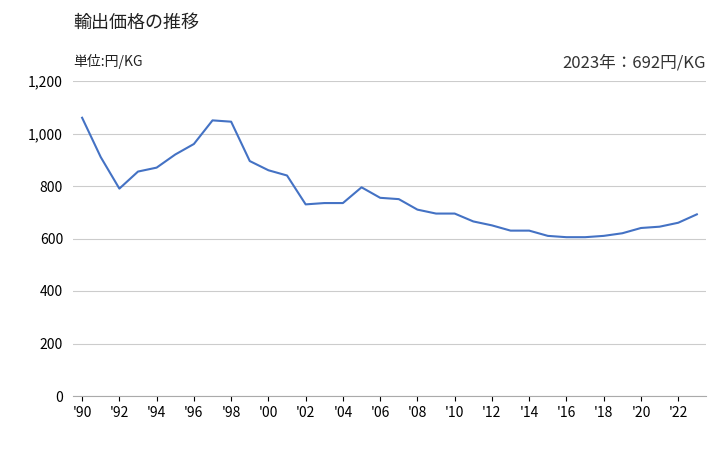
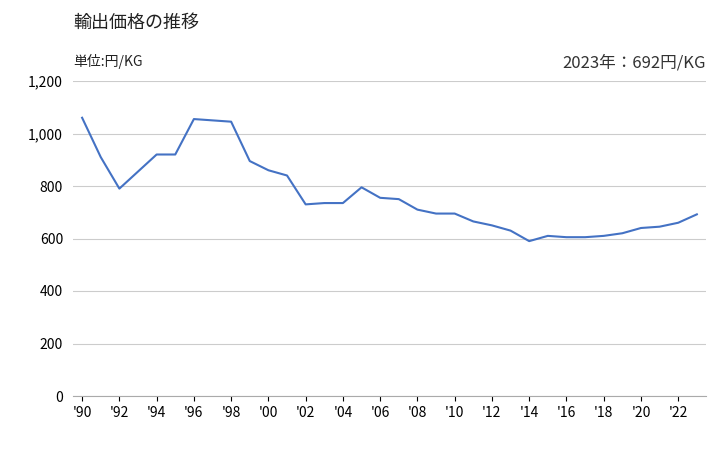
'94: 870 -> 920
'96: 960 -> 1,055
'14: 630 -> 590
